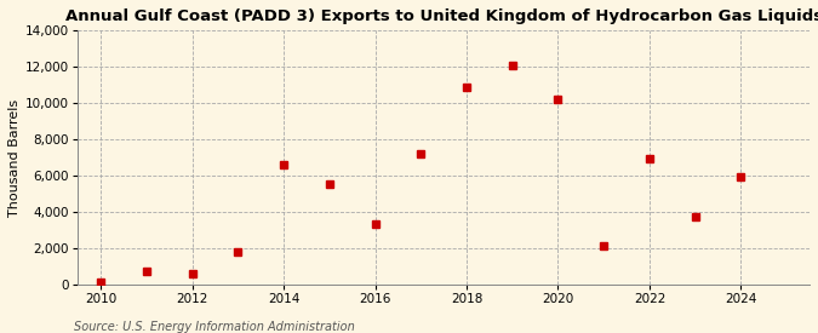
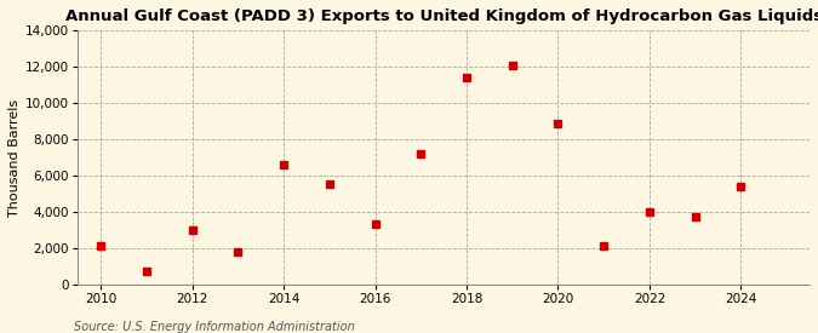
2010: 100 -> 2,100
2012: 600 -> 3,000
2018: 10,900 -> 11,400
2020: 10,200 -> 8,900
2022: 6,900 -> 4,000
2024: 5,900 -> 5,400
